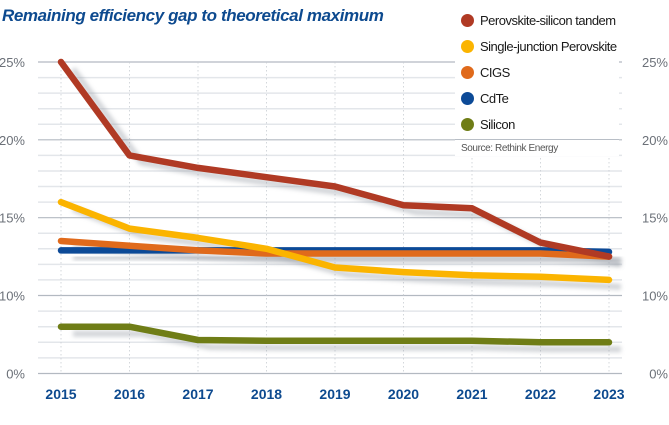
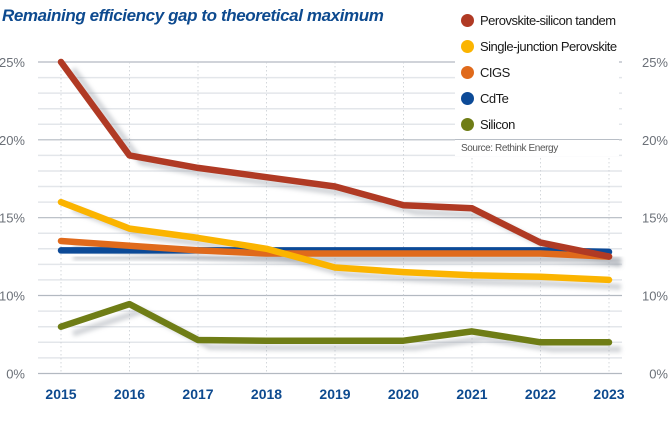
Silicon/2016: 6.0% -> 8.9%
Silicon/2021: 4.2% -> 5.4%
